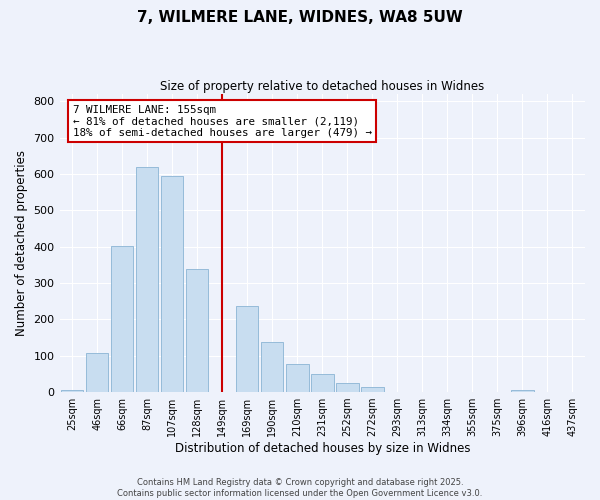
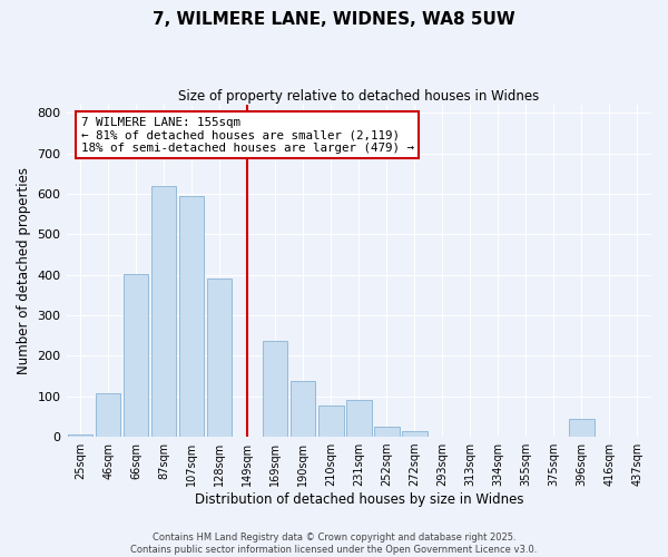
128sqm: 338 -> 390
231sqm: 51 -> 90
396sqm: 5 -> 45
